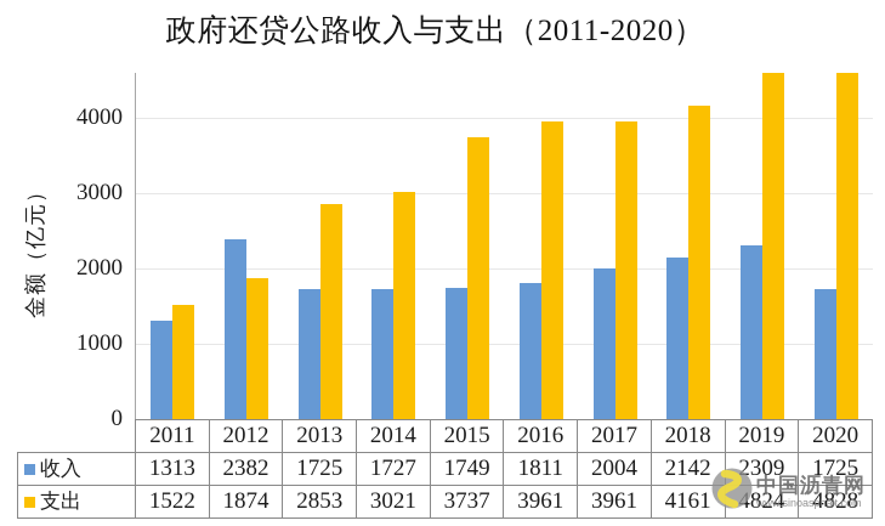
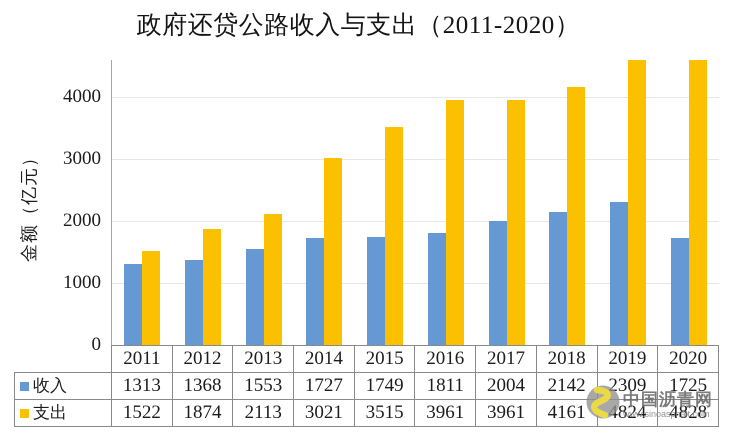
收入/2012: 2382 -> 1368
收入/2013: 1725 -> 1553
支出/2013: 2853 -> 2113
支出/2015: 3737 -> 3515
